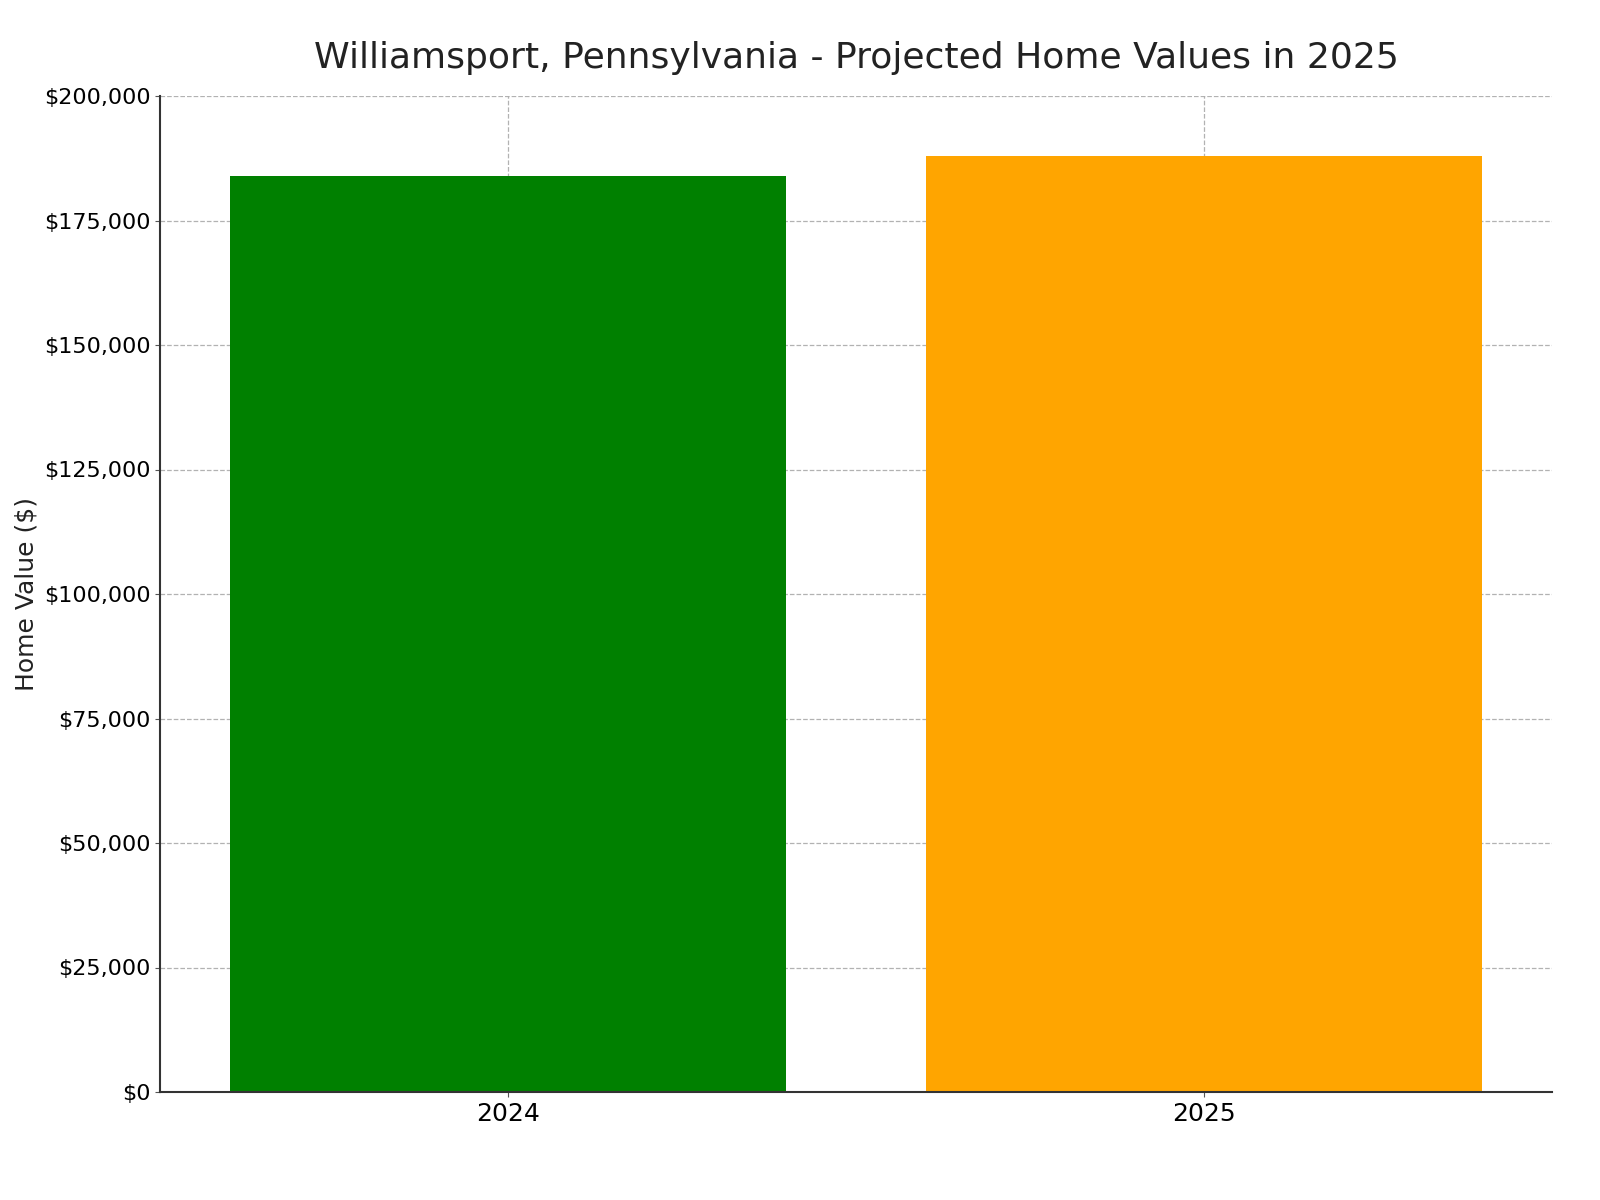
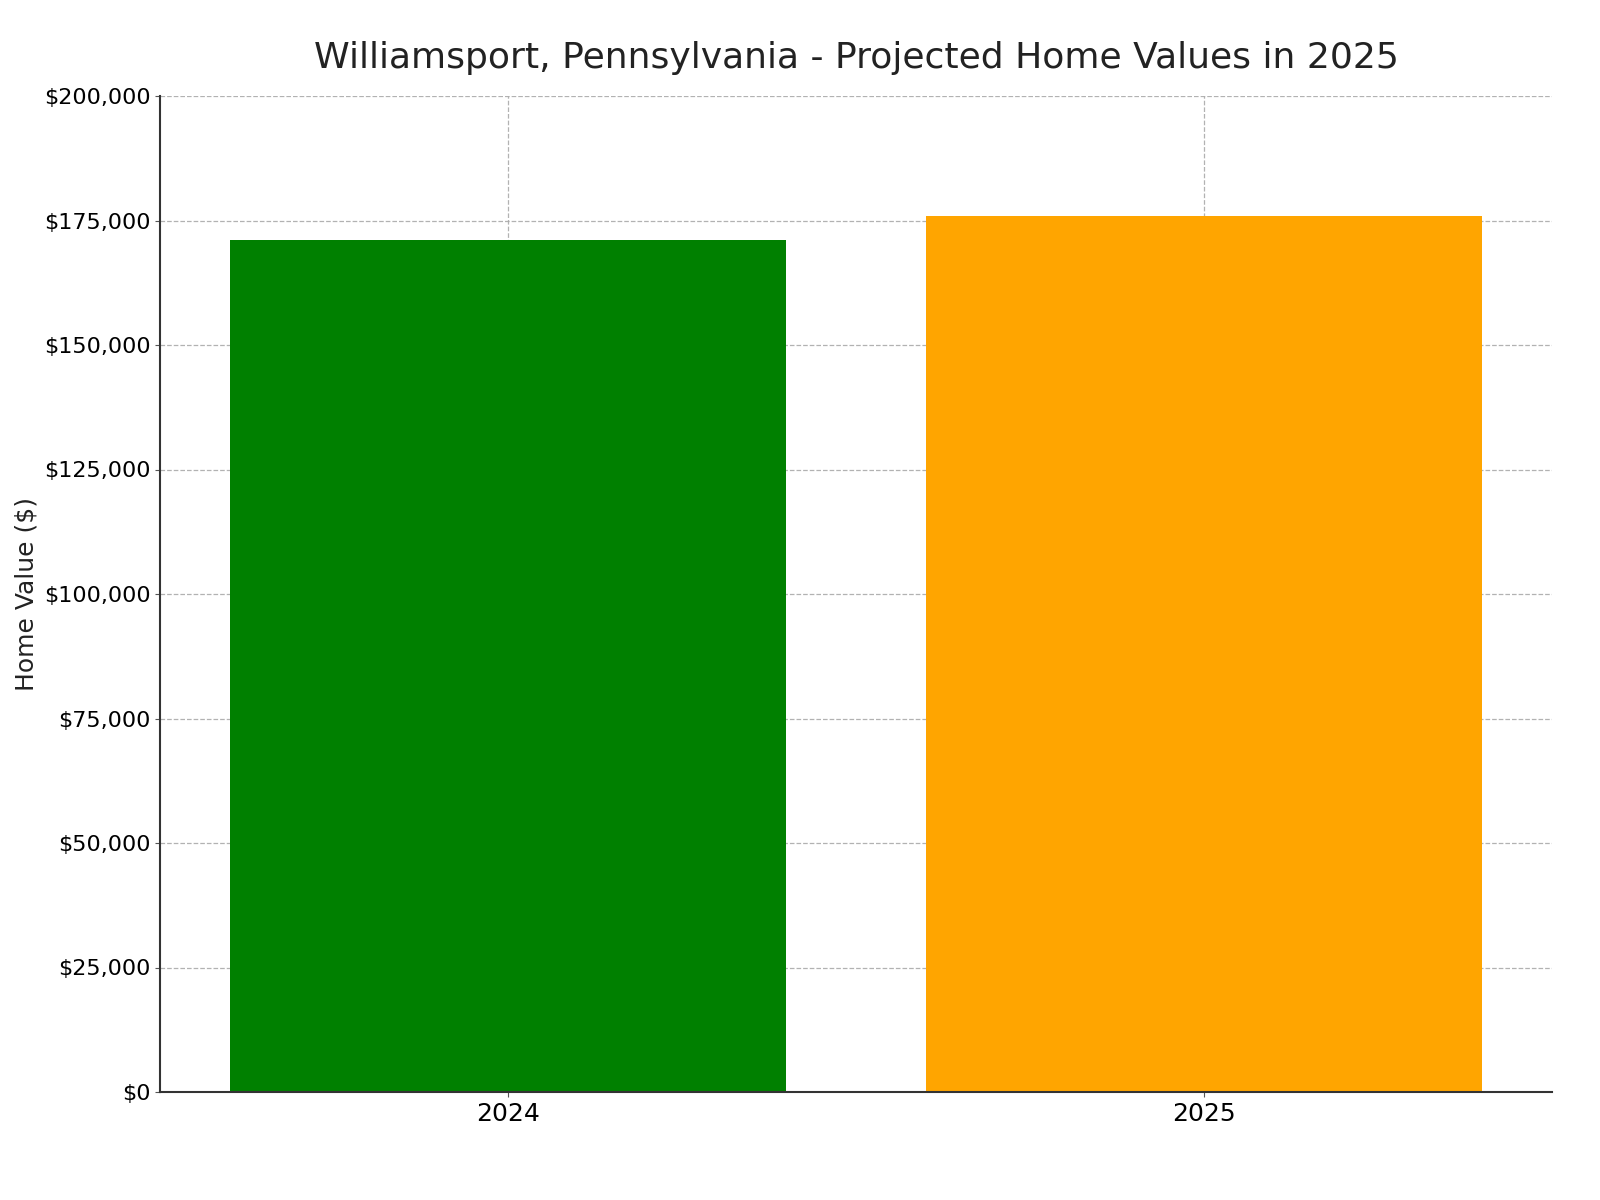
2024: $184,000 -> $171,000
2025: $188,000 -> $176,000
